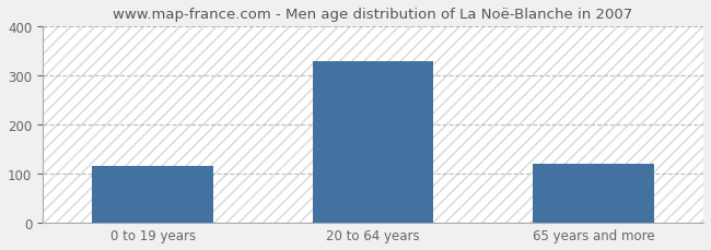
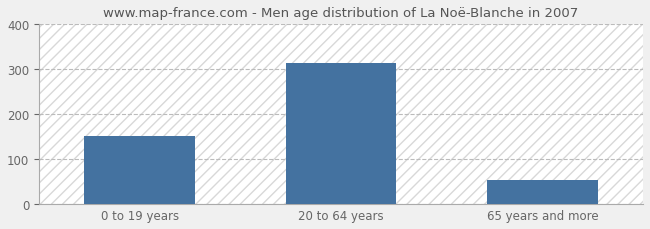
0 to 19 years: 115 -> 152
20 to 64 years: 330 -> 314
65 years and more: 120 -> 54
